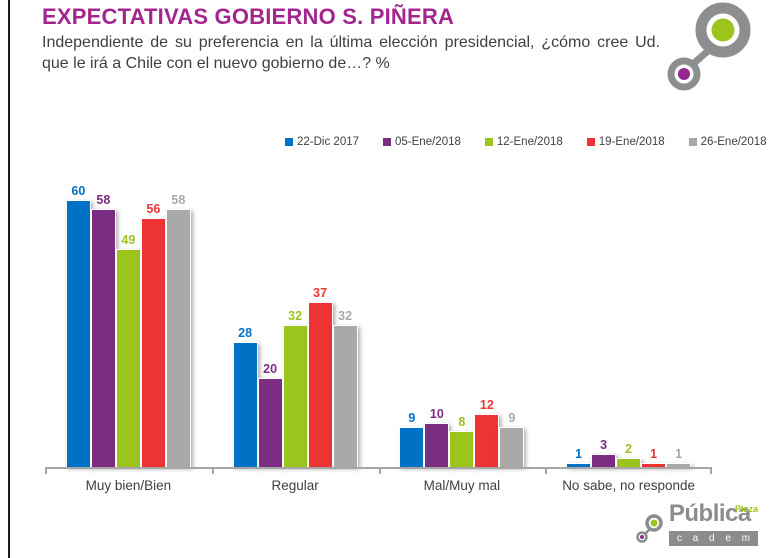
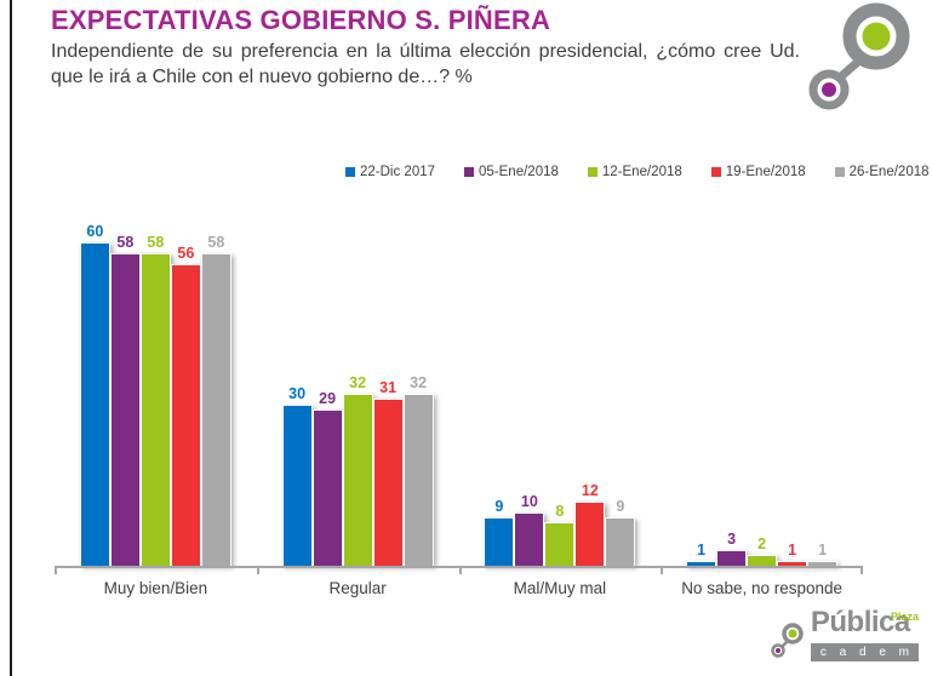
12-Ene/2018/Muy bien/Bien: 49 -> 58
22-Dic 2017/Regular: 28 -> 30
05-Ene/2018/Regular: 20 -> 29
19-Ene/2018/Regular: 37 -> 31
